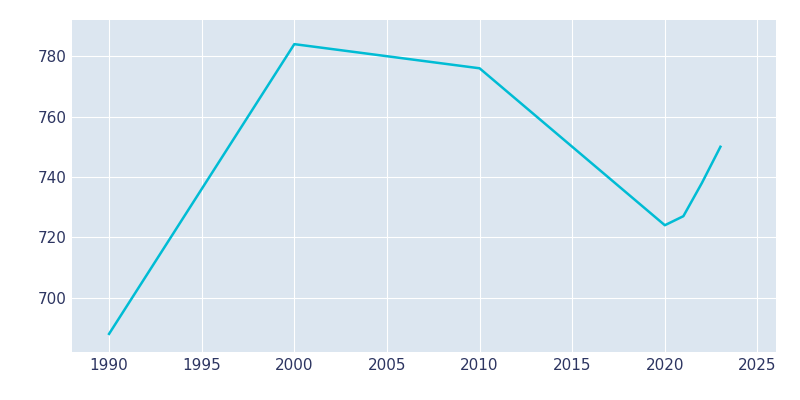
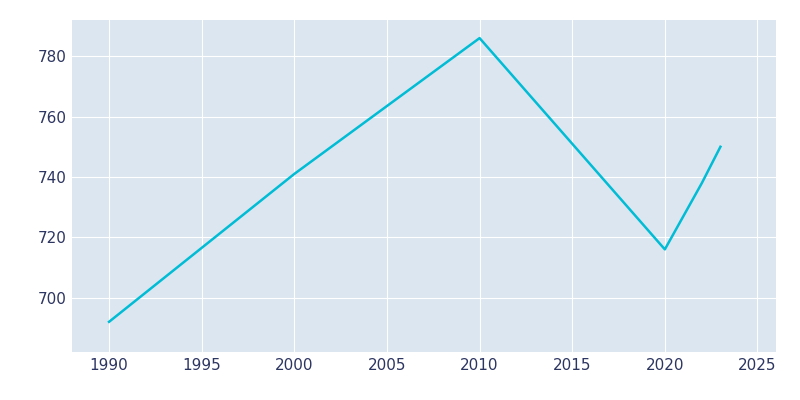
1990: 688 -> 692
2000: 784 -> 741
2010: 776 -> 786
2020: 724 -> 716
